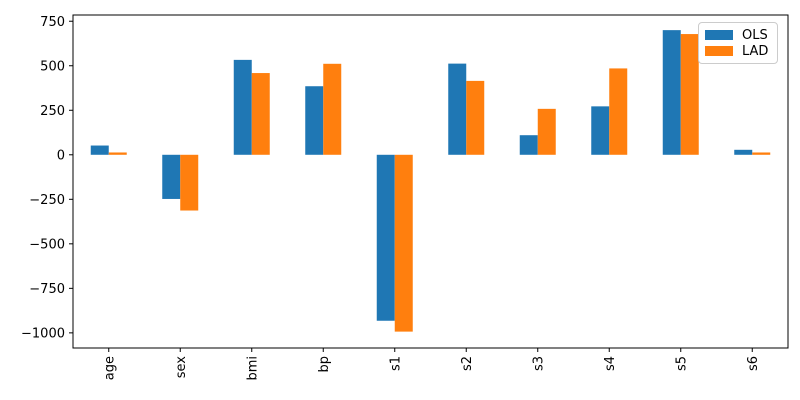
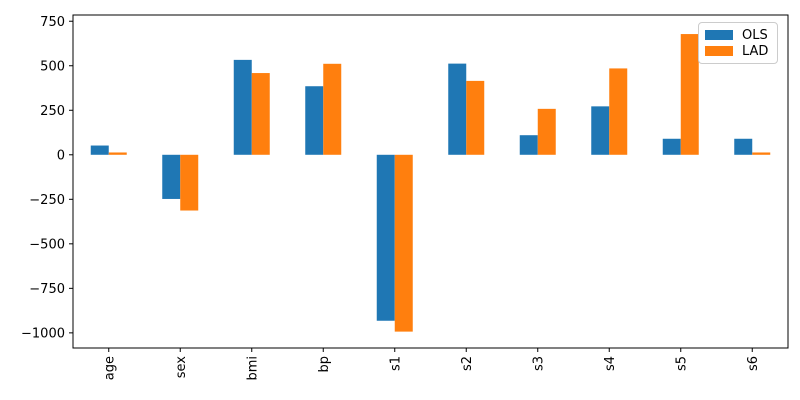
OLS/s5: 700 -> 90
OLS/s6: 30 -> 90
